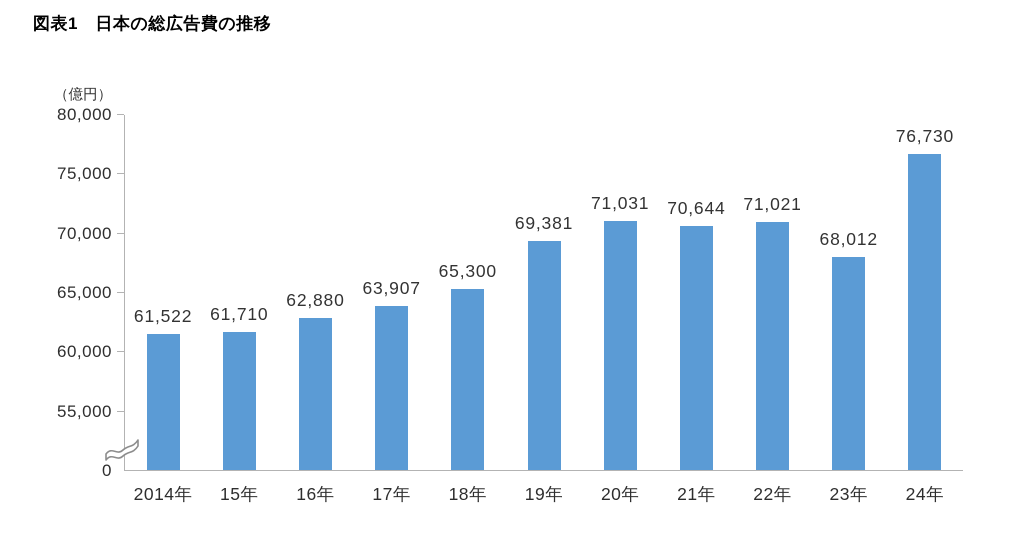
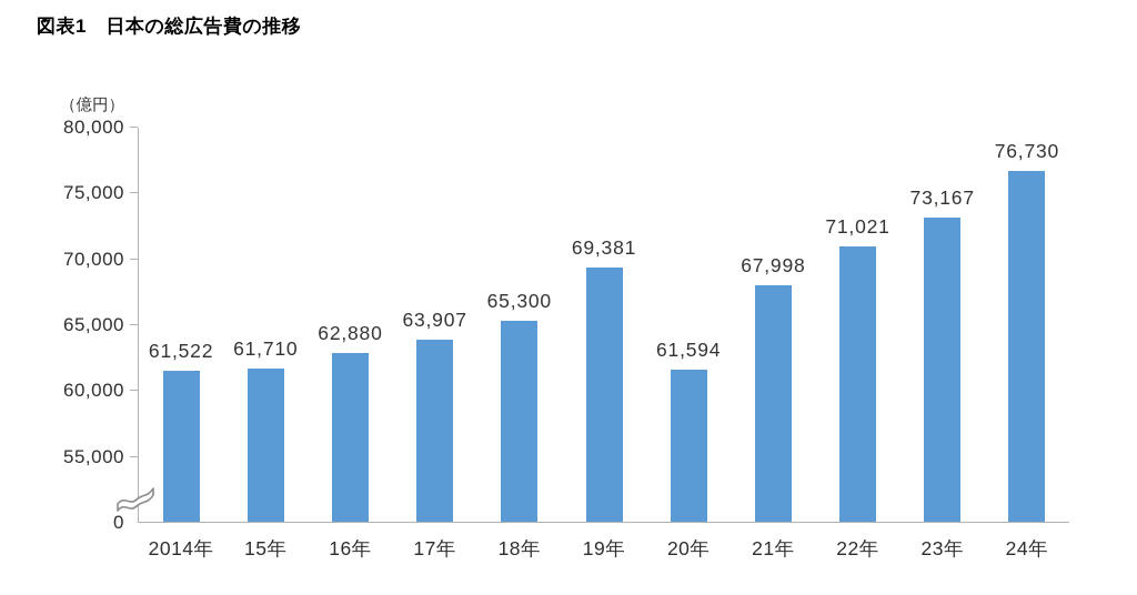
20年: 71,031 -> 61,594
21年: 70,644 -> 67,998
23年: 68,012 -> 73,167
